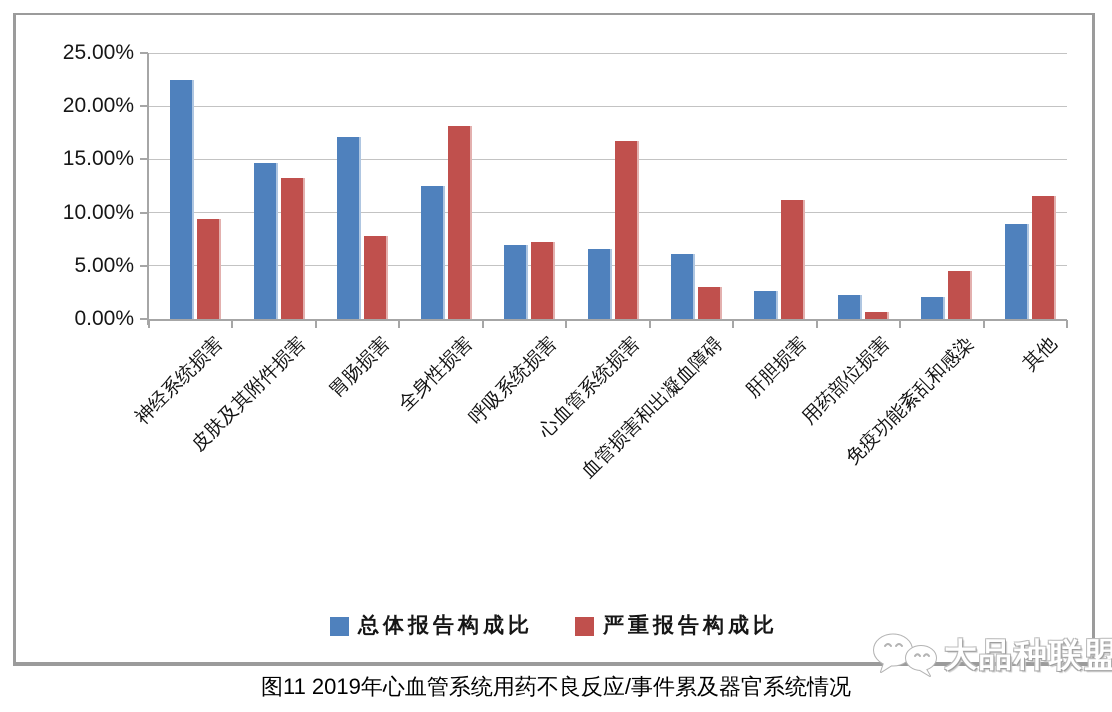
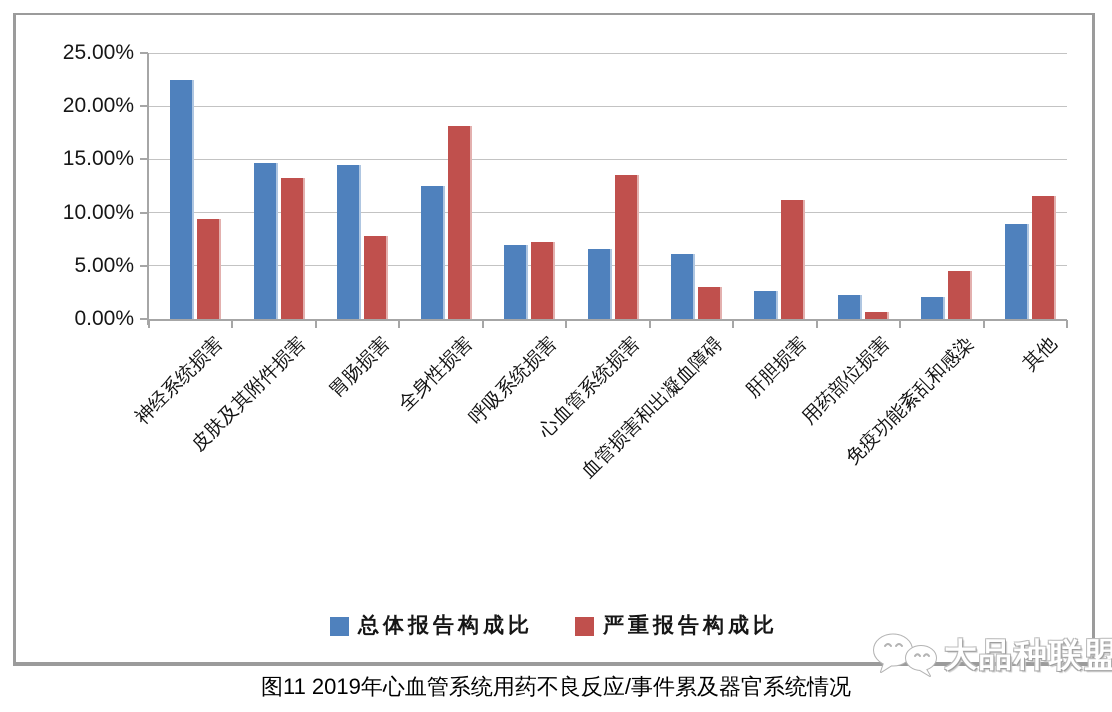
总体报告构成比/胃肠损害: 17.1% -> 14.5%
严重报告构成比/心血管系统损害: 16.7% -> 13.5%
